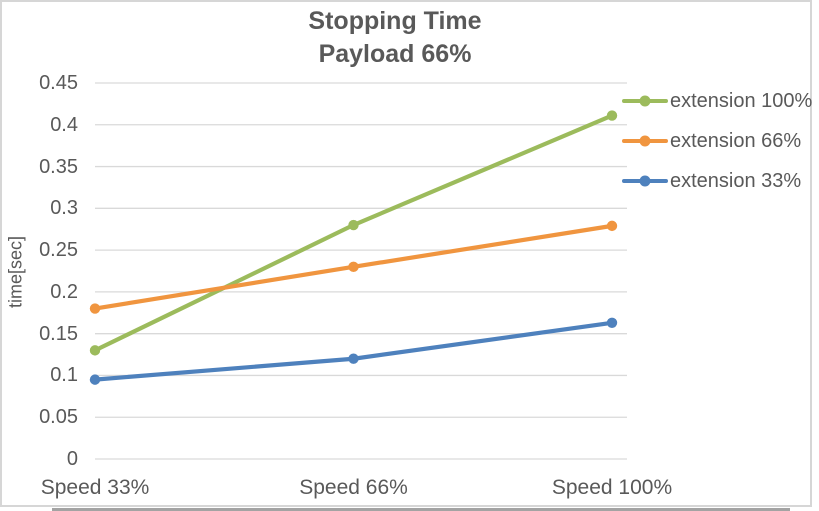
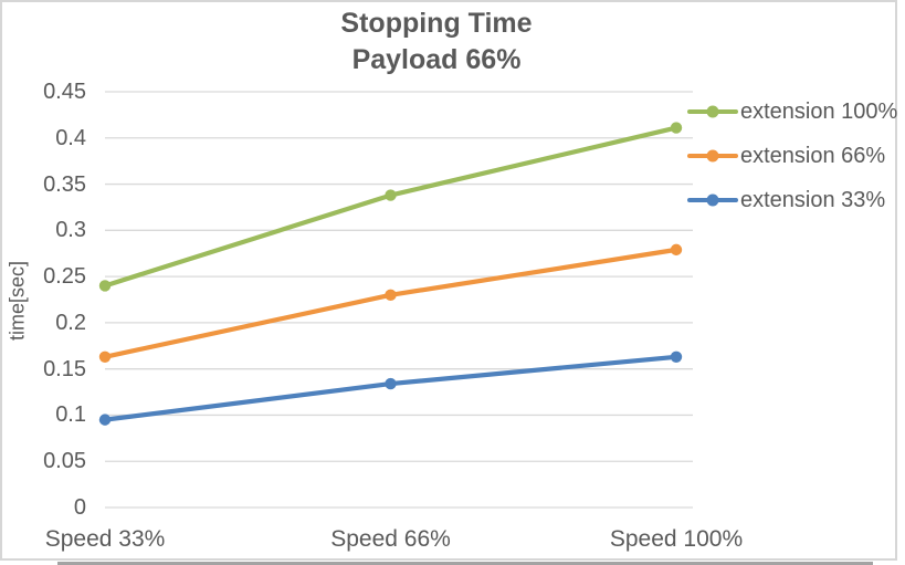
extension 100%/Speed 33%: 0.13 -> 0.24
extension 66%/Speed 33%: 0.18 -> 0.16
extension 100%/Speed 66%: 0.28 -> 0.34
extension 33%/Speed 66%: 0.12 -> 0.13
